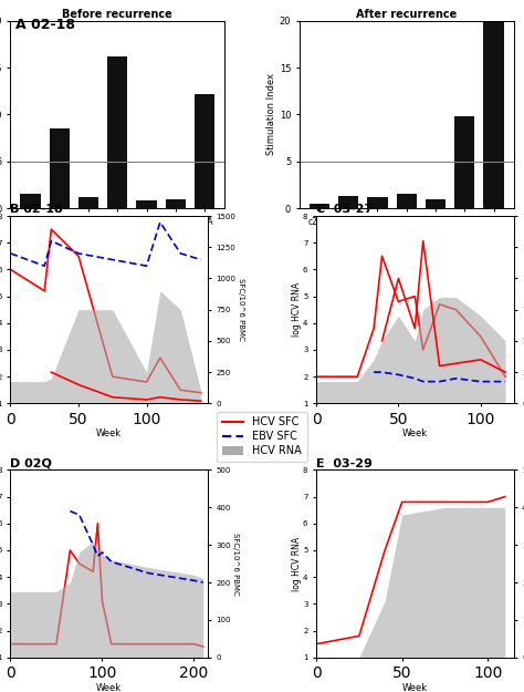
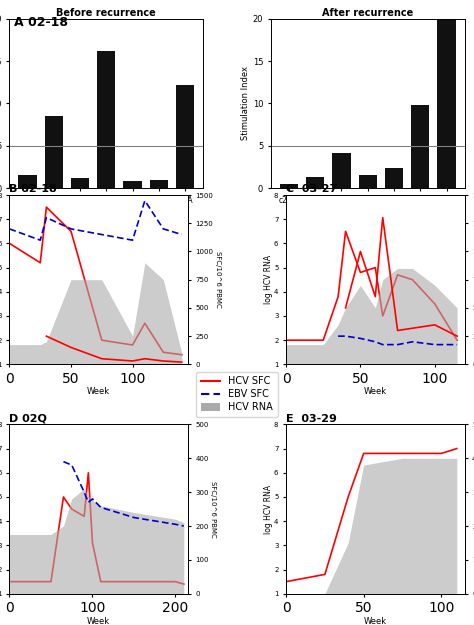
After recurrence/c100: 1.2 -> 4.2
After recurrence/CMV: 1.0 -> 2.4
